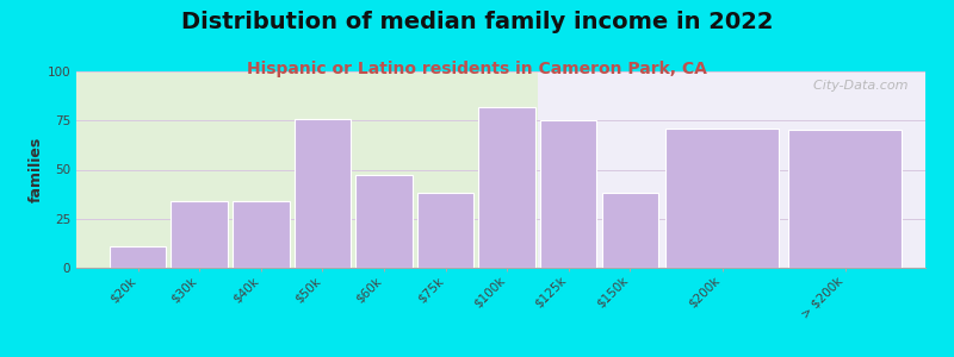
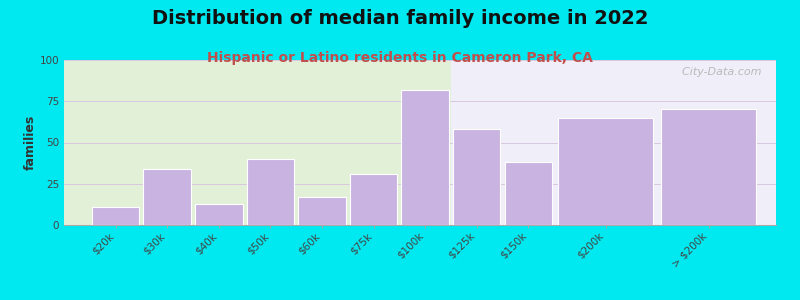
$40k: 34 -> 13
$50k: 76 -> 40
$60k: 47 -> 17
$75k: 38 -> 31
$125k: 75 -> 58
$200k: 71 -> 65
